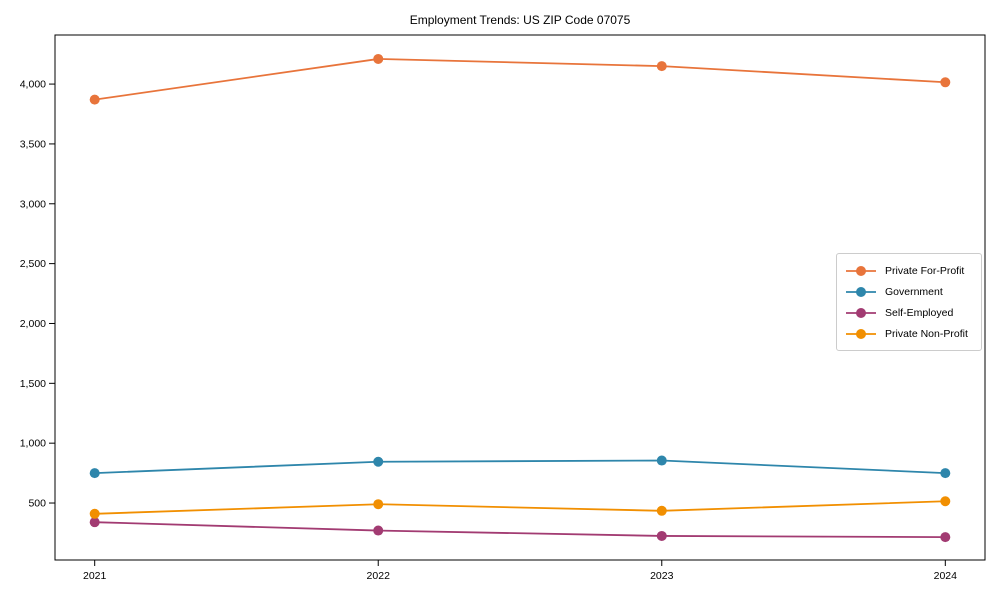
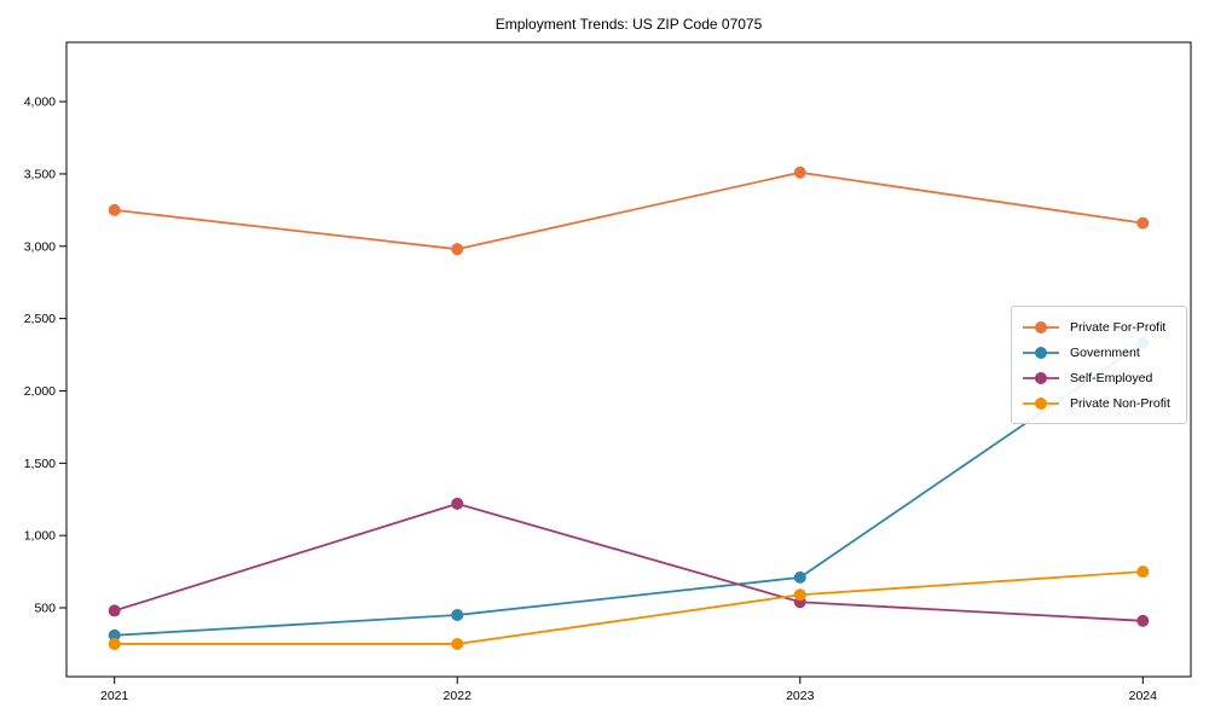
Private For-Profit/2021: 3870 -> 3250
Government/2021: 750 -> 310
Self-Employed/2021: 340 -> 480
Private Non-Profit/2021: 410 -> 250
Private For-Profit/2022: 4210 -> 2980
Government/2022: 840 -> 450
Self-Employed/2022: 270 -> 1220
Private Non-Profit/2022: 490 -> 250
Private For-Profit/2023: 4150 -> 3510
Government/2023: 860 -> 710
Self-Employed/2023: 220 -> 540
Private Non-Profit/2023: 440 -> 590
Private For-Profit/2024: 4020 -> 3160
Government/2024: 750 -> 2330
Self-Employed/2024: 220 -> 410
Private Non-Profit/2024: 520 -> 750
